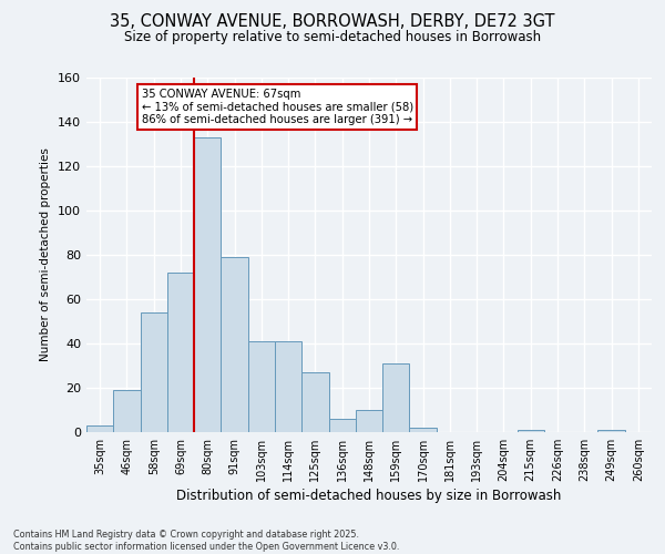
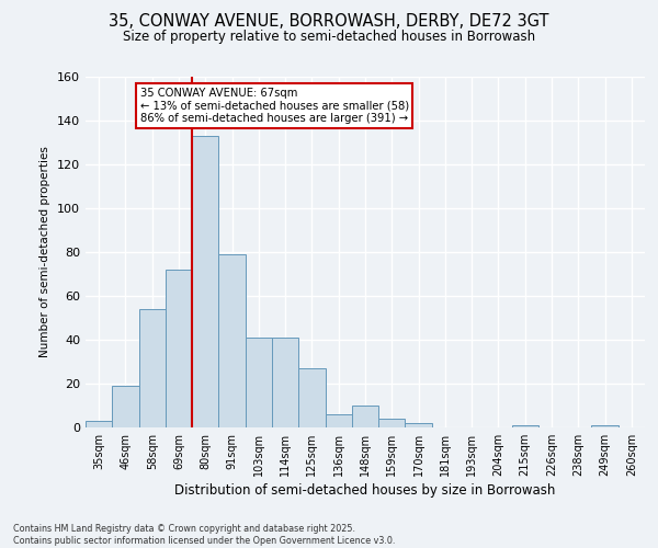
159sqm: 31 -> 4
